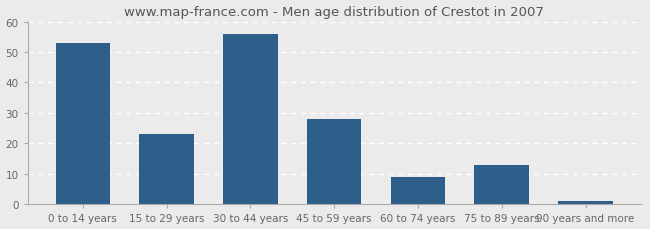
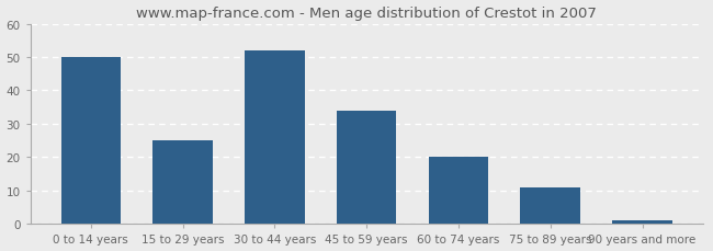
0 to 14 years: 53 -> 50
15 to 29 years: 23 -> 25
30 to 44 years: 56 -> 52
45 to 59 years: 28 -> 34
60 to 74 years: 9 -> 20
75 to 89 years: 13 -> 11
